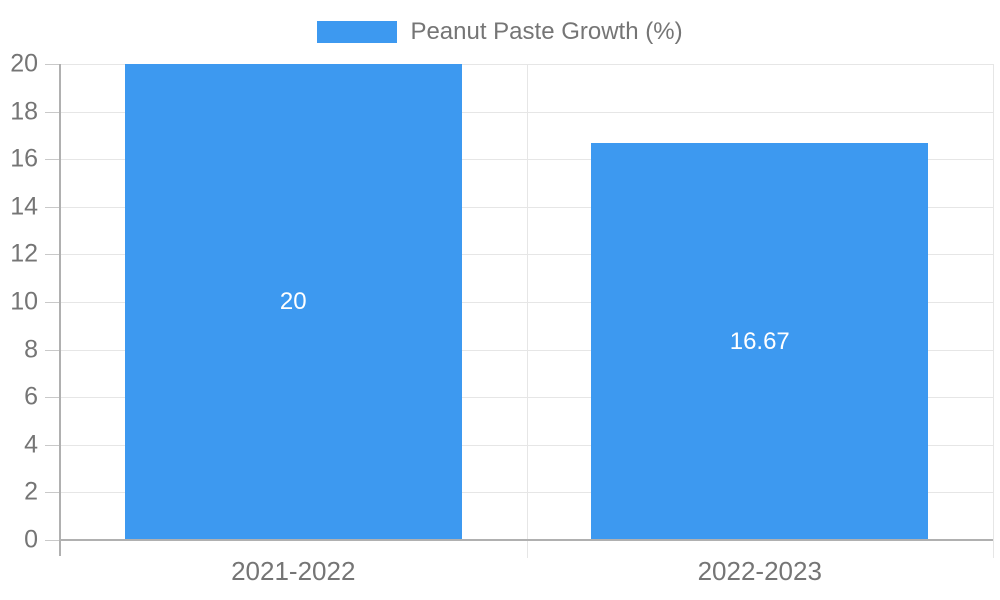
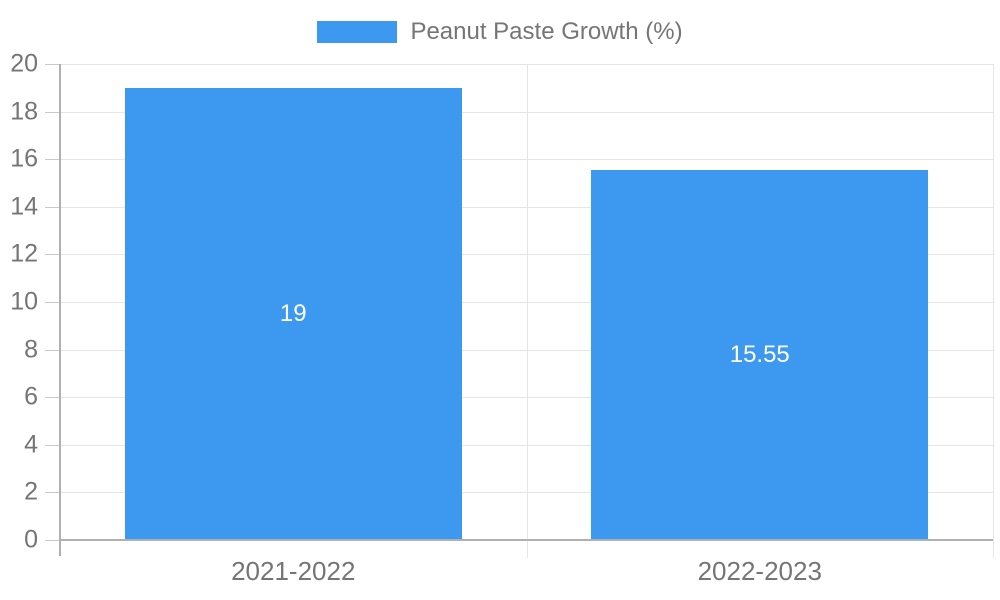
2021-2022: 20 -> 19
2022-2023: 16.67 -> 15.55
